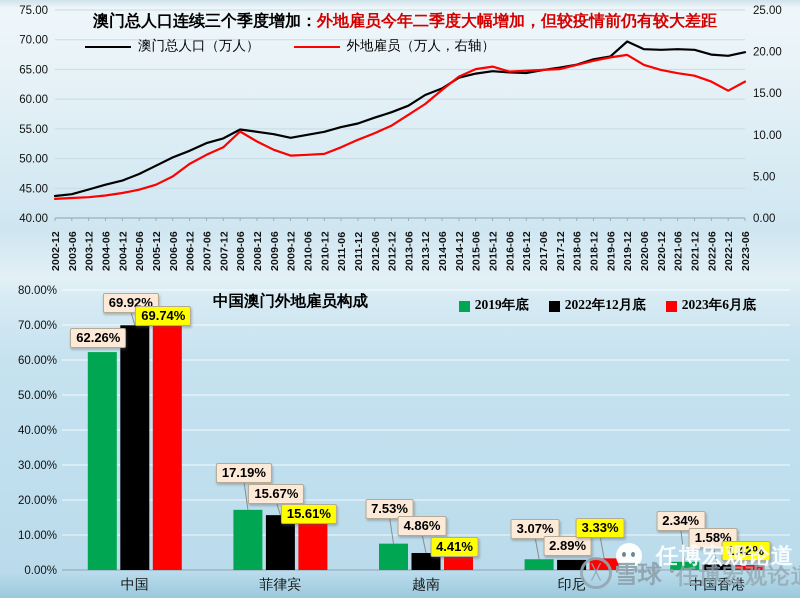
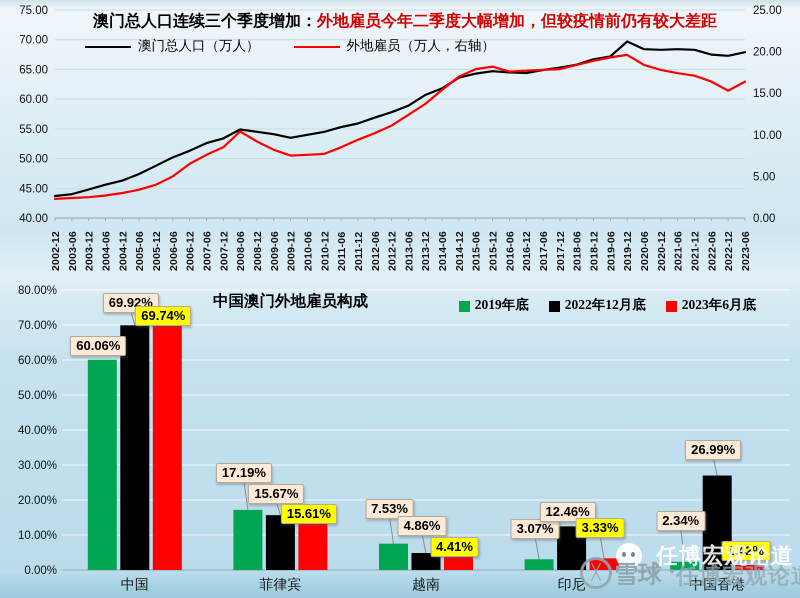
中国澳门外地雇员构成/2019年底/中国: 62.26% -> 60.06%
中国澳门外地雇员构成/2022年12月底/印尼: 2.89% -> 12.46%
中国澳门外地雇员构成/2022年12月底/中国香港: 1.58% -> 26.99%
